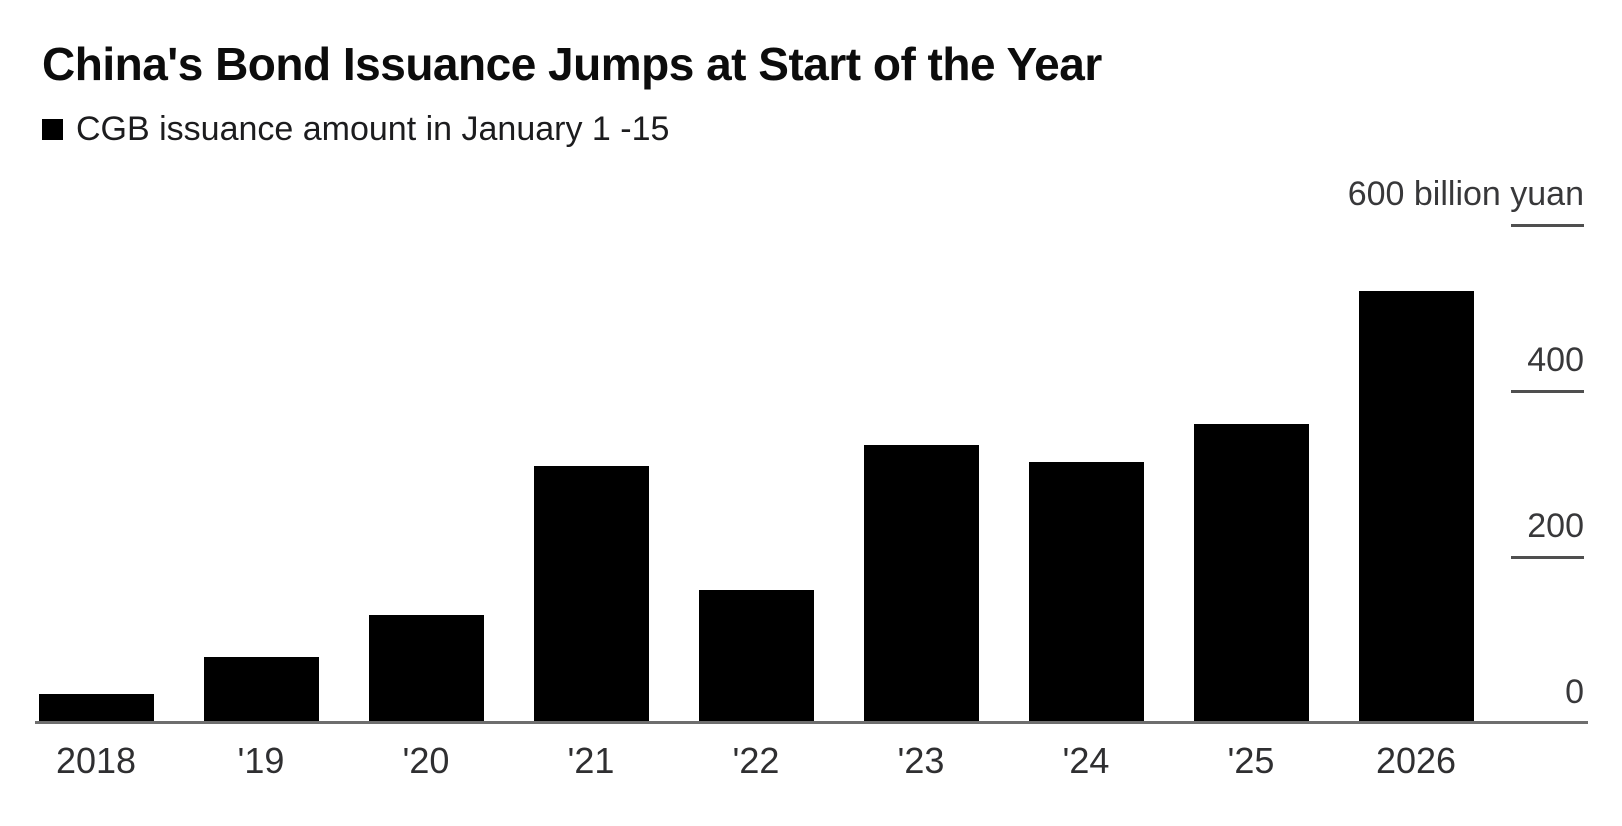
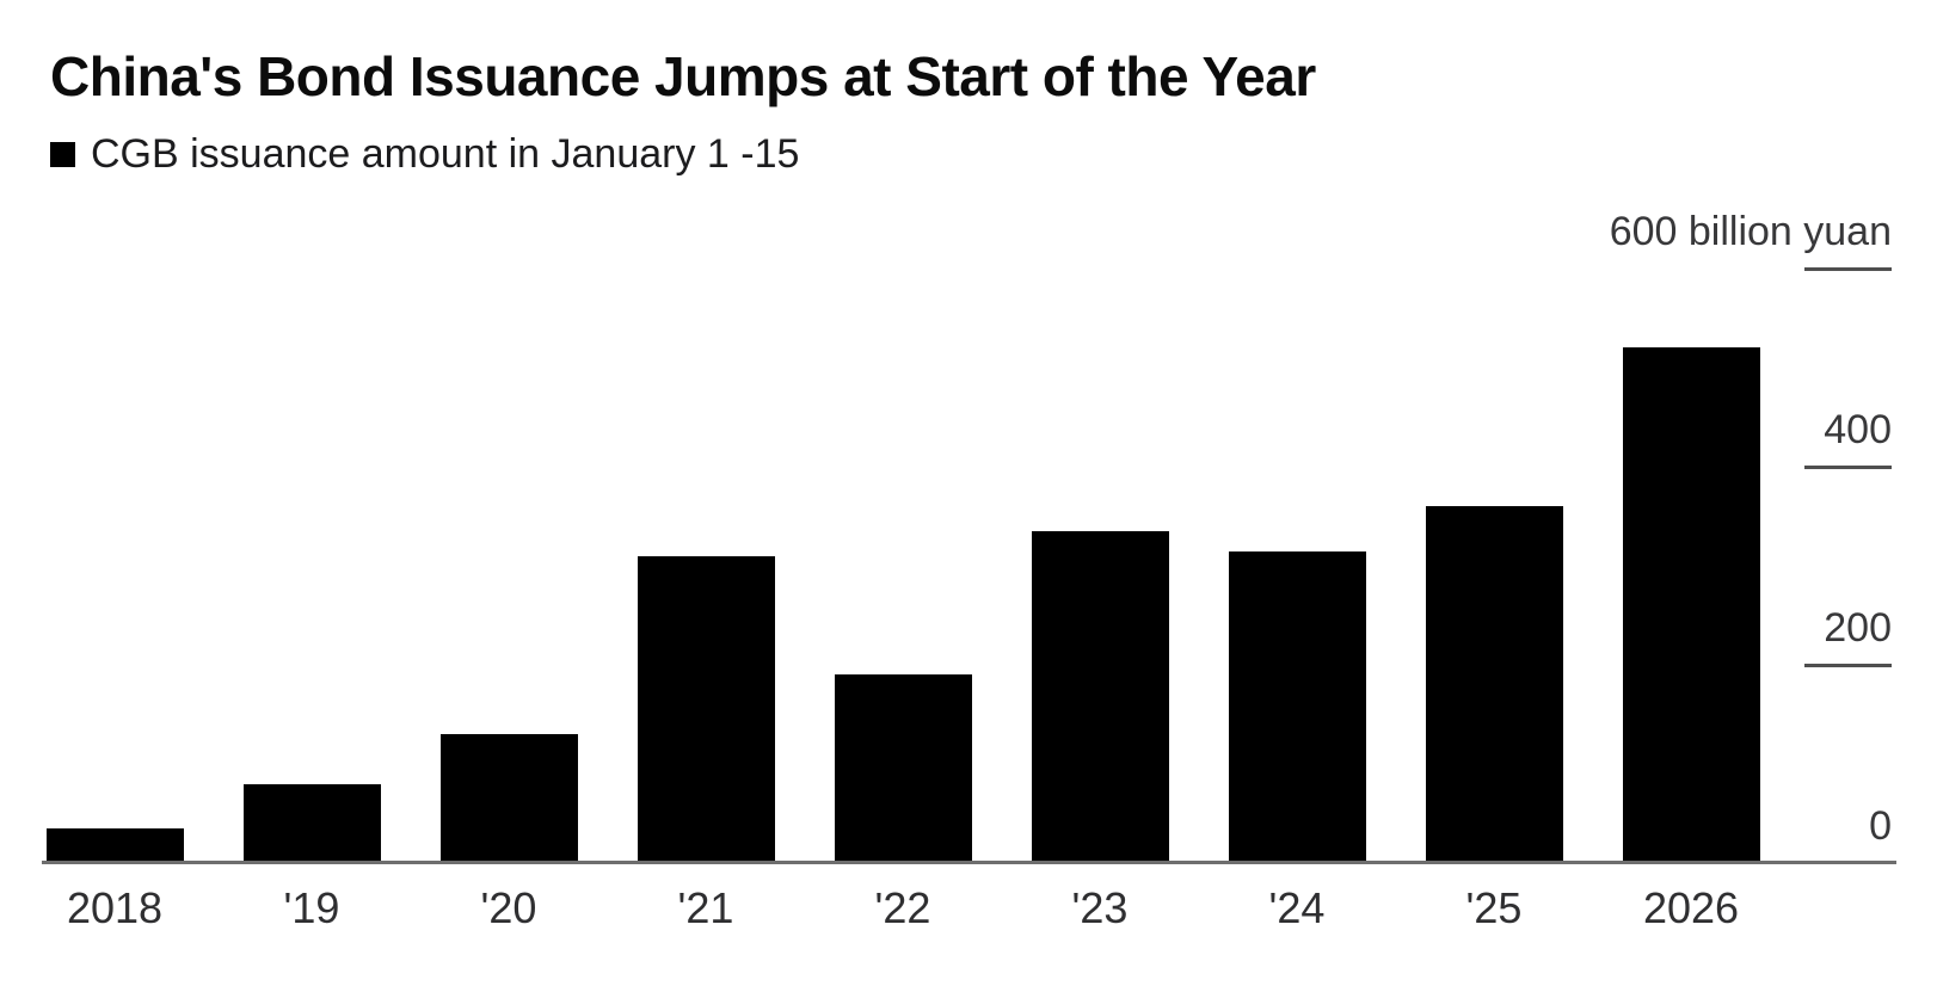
'22: 160 -> 190
